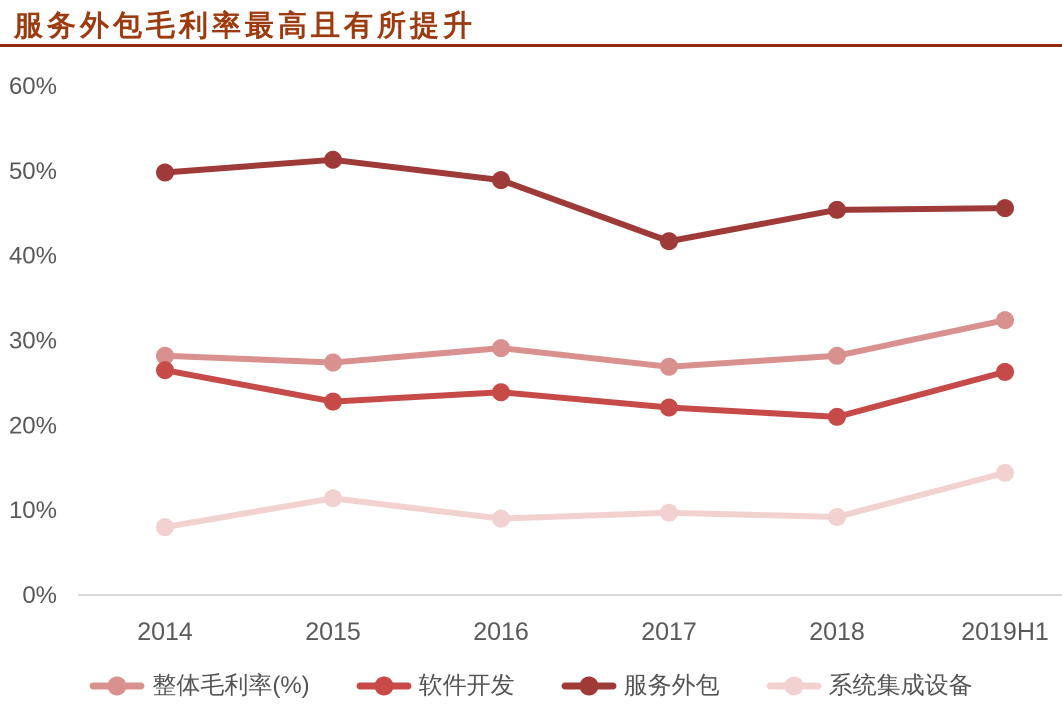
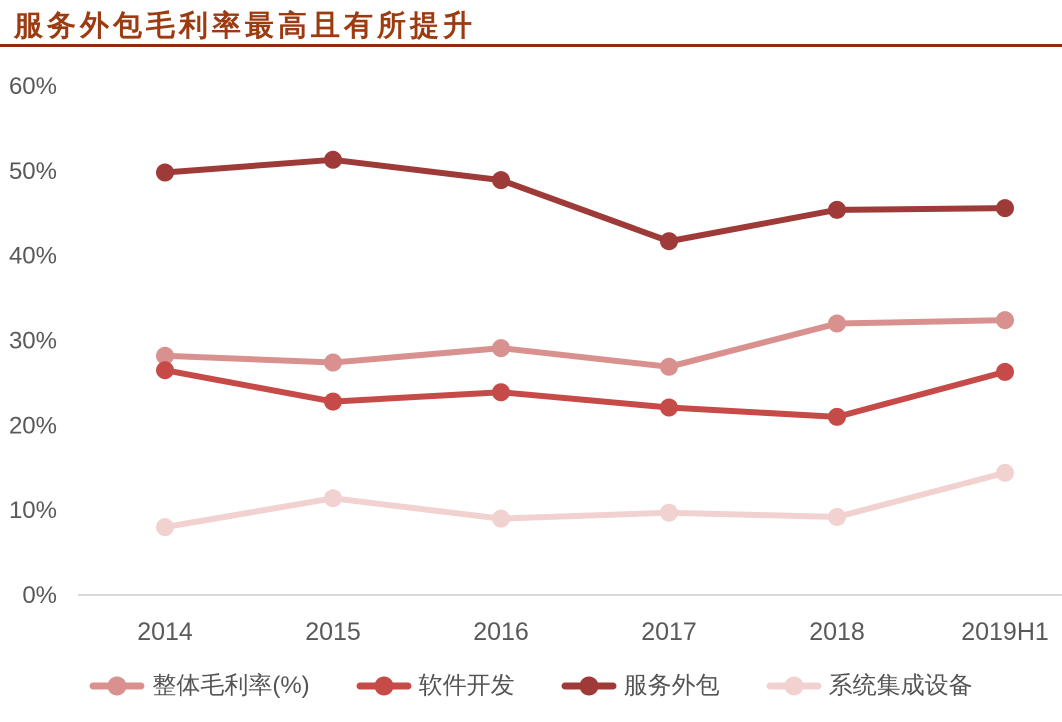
整体毛利率(%)/2018: 28% -> 32%
